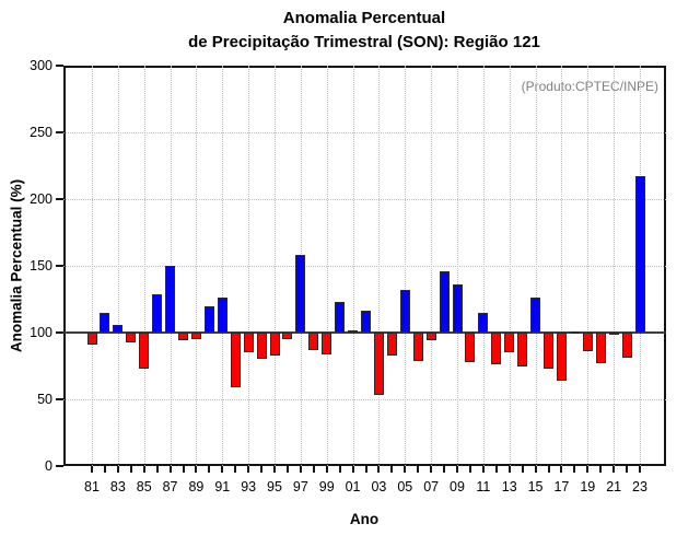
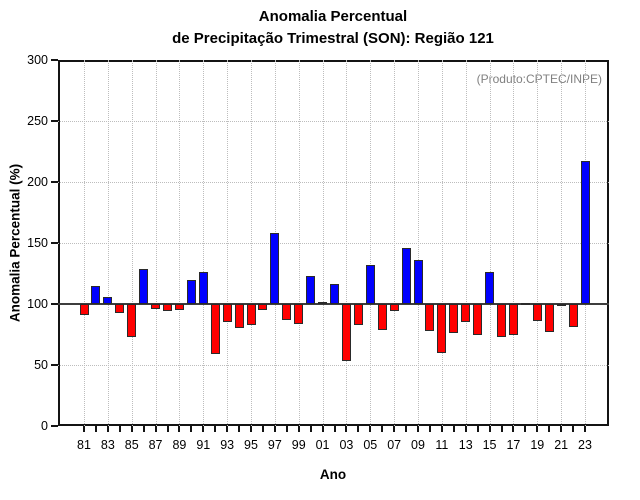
87: 150 -> 96
11: 115 -> 60
17: 64 -> 75
